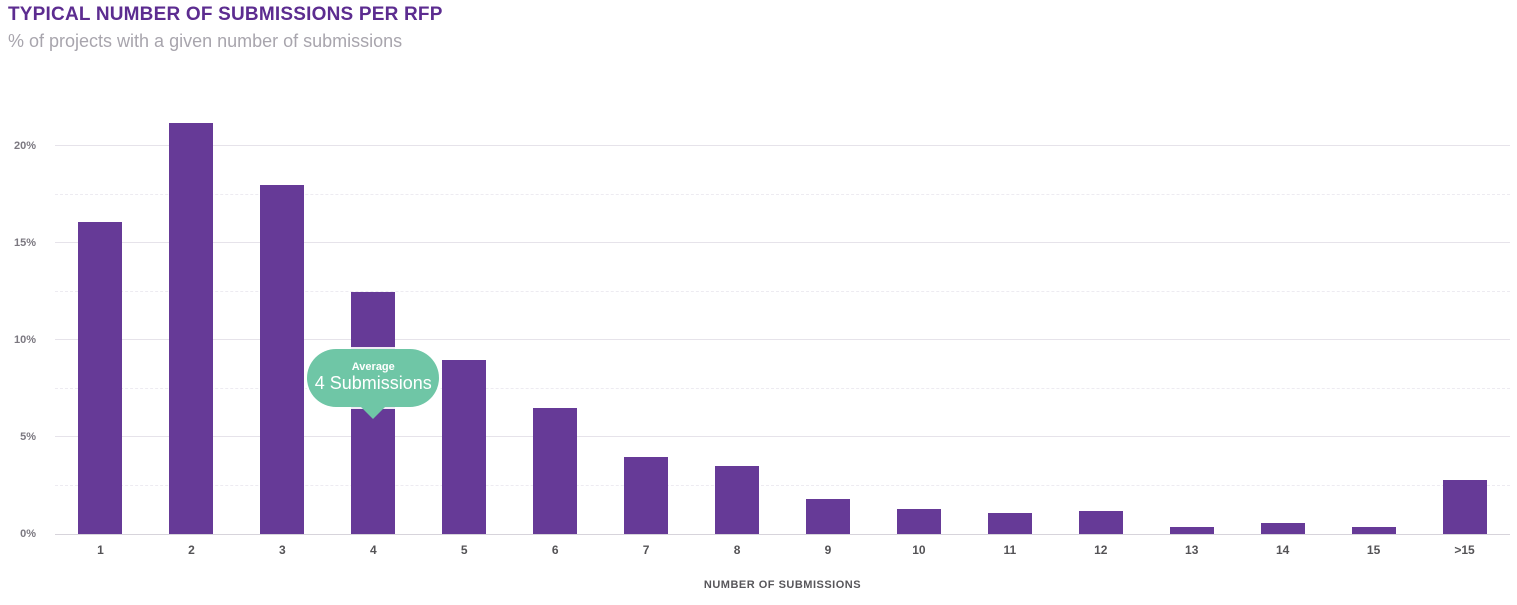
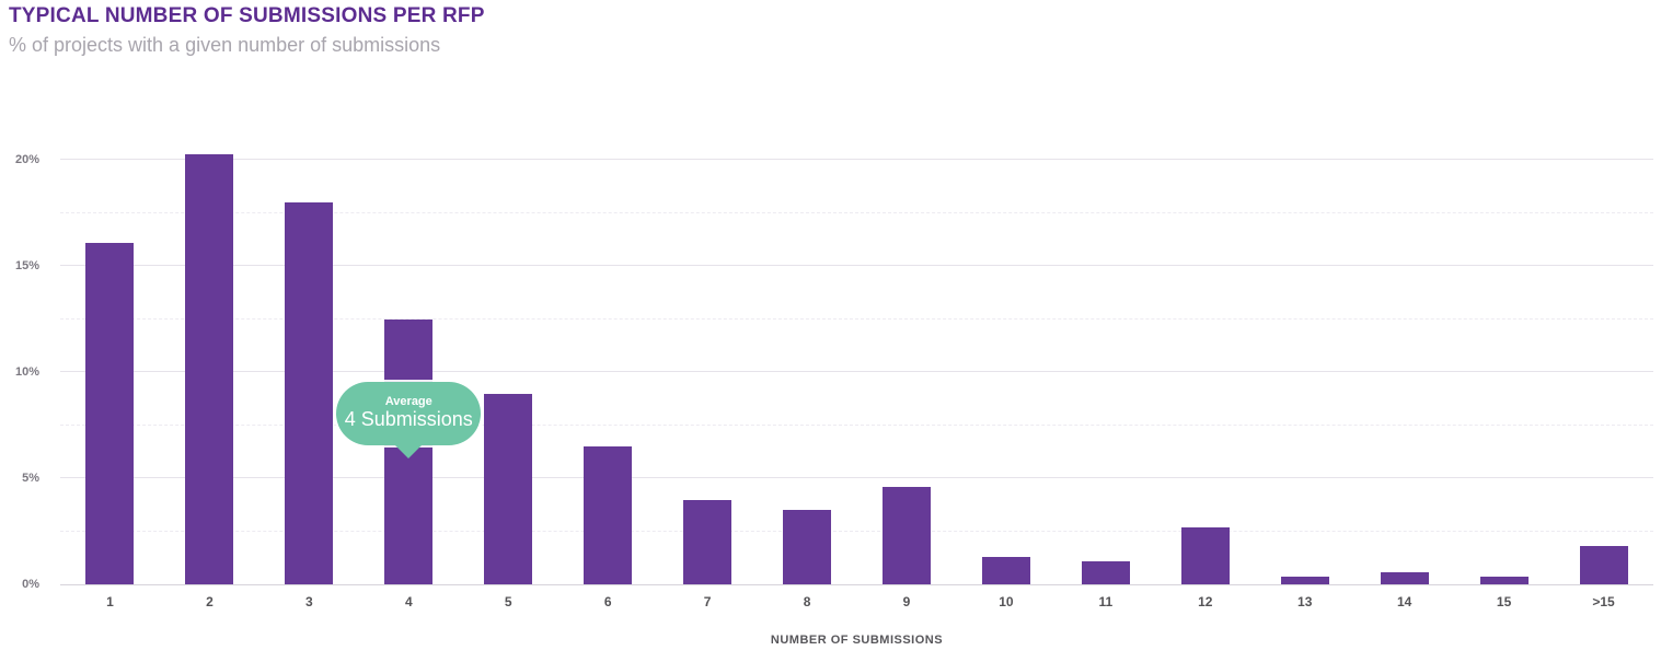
2: 21.2% -> 20.3%
9: 1.8% -> 4.6%
12: 1.2% -> 2.7%
>15: 2.8% -> 1.8%
